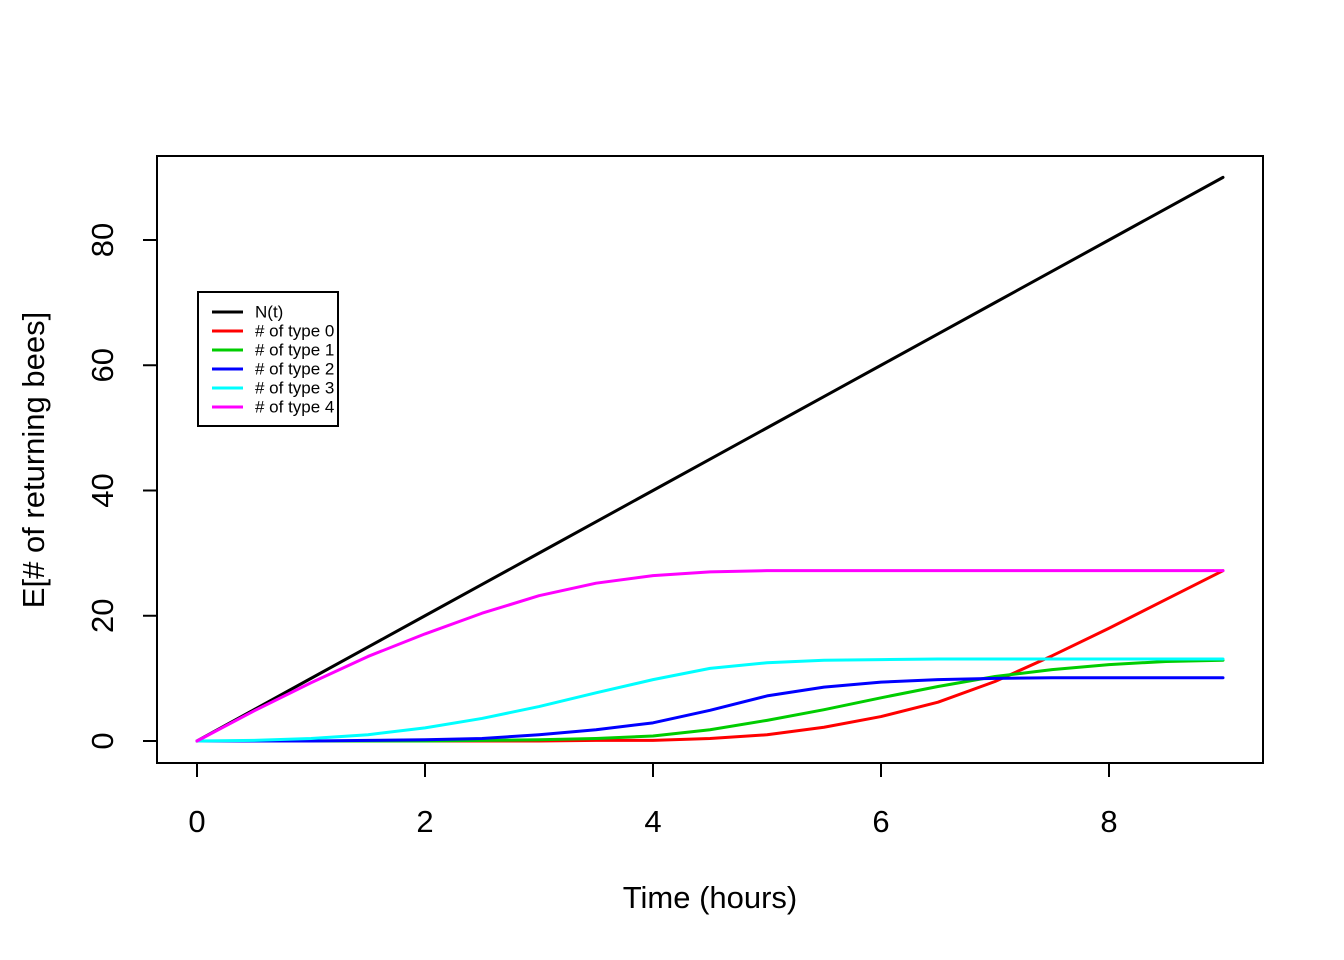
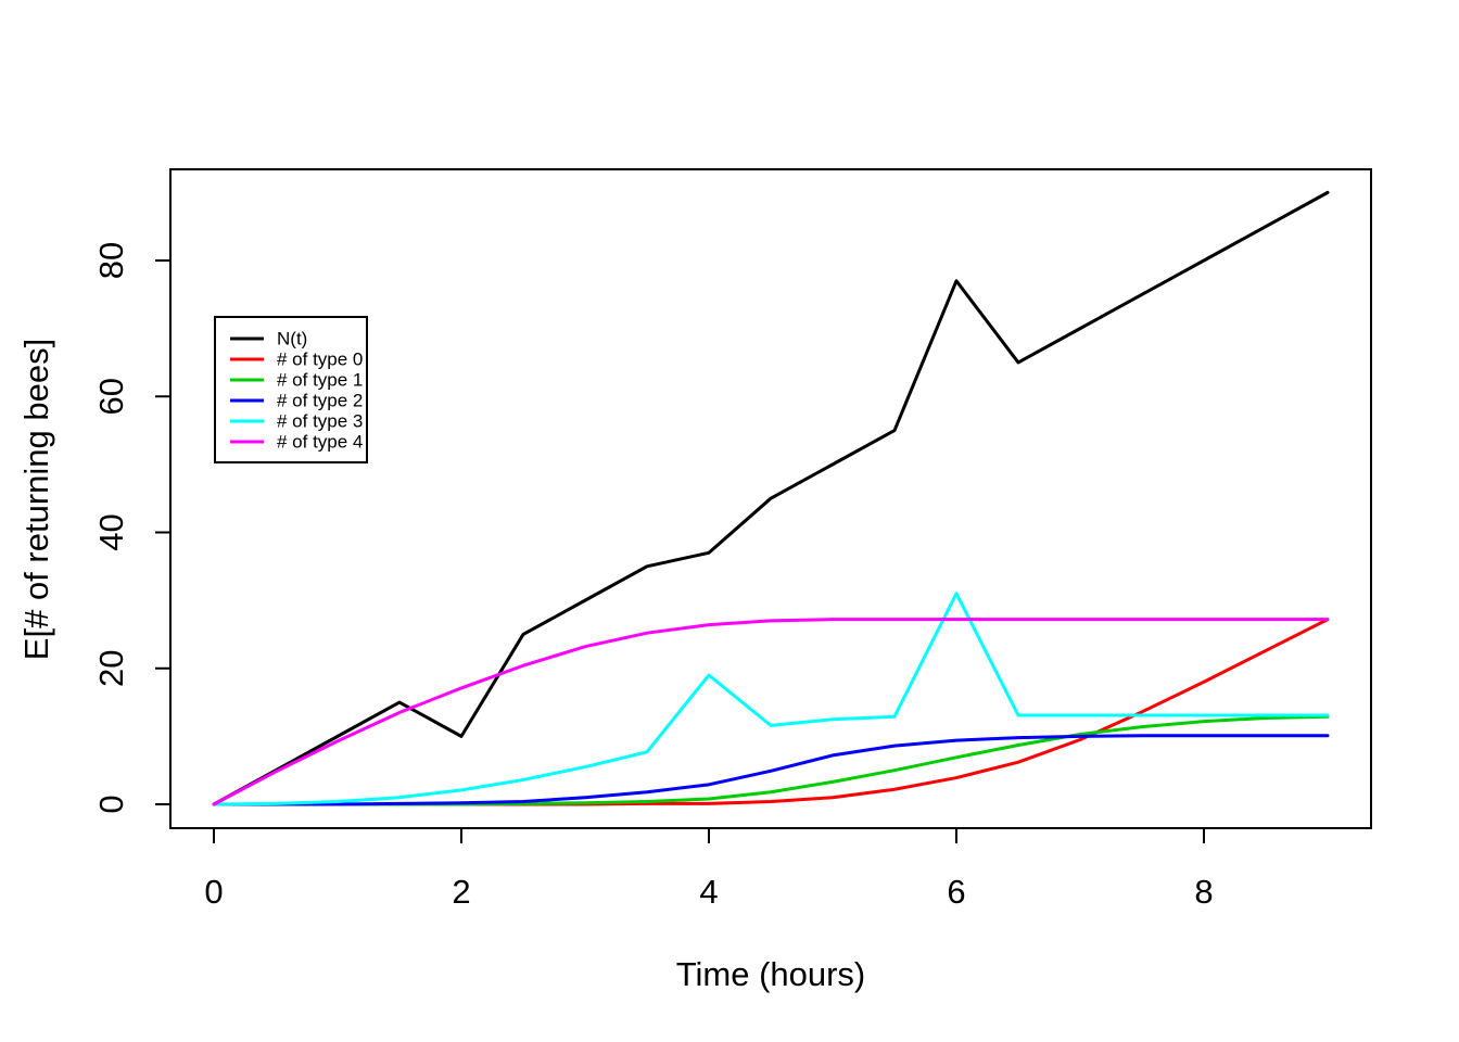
N(t)/2: 20 -> 10
N(t)/4: 40 -> 37
# of type 3/4: 10 -> 19
N(t)/6: 60 -> 77
# of type 3/6: 13 -> 31
